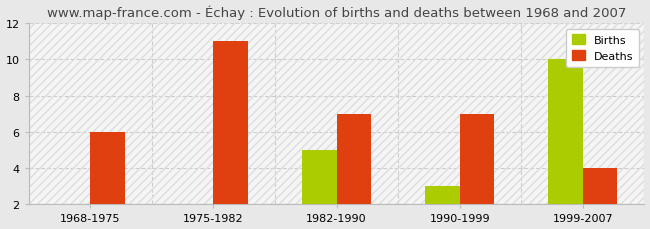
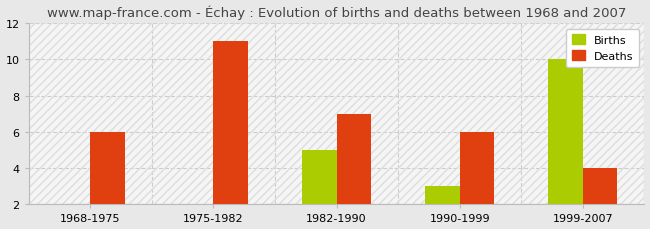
Deaths/1990-1999: 7 -> 6
